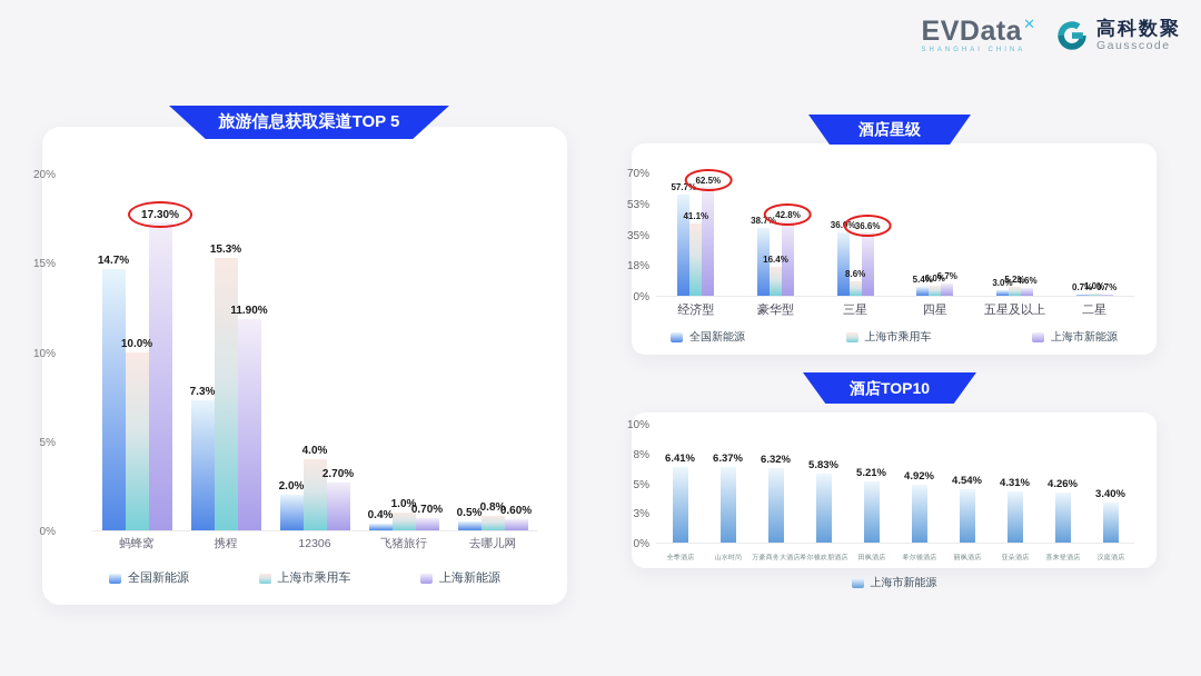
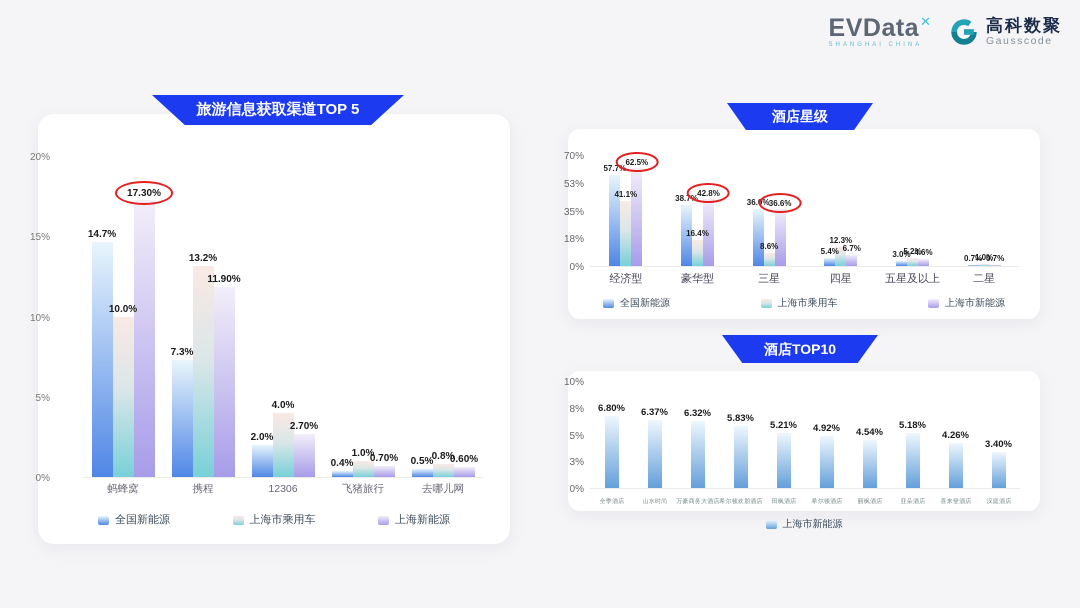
旅游信息获取渠道TOP 5/上海市乘用车/携程: 15.3% -> 13.2%
酒店星级/上海市乘用车/四星: 6.0% -> 12.3%
酒店TOP10/全季酒店: 6.41% -> 6.80%
酒店TOP10/亚朵酒店: 4.31% -> 5.18%
